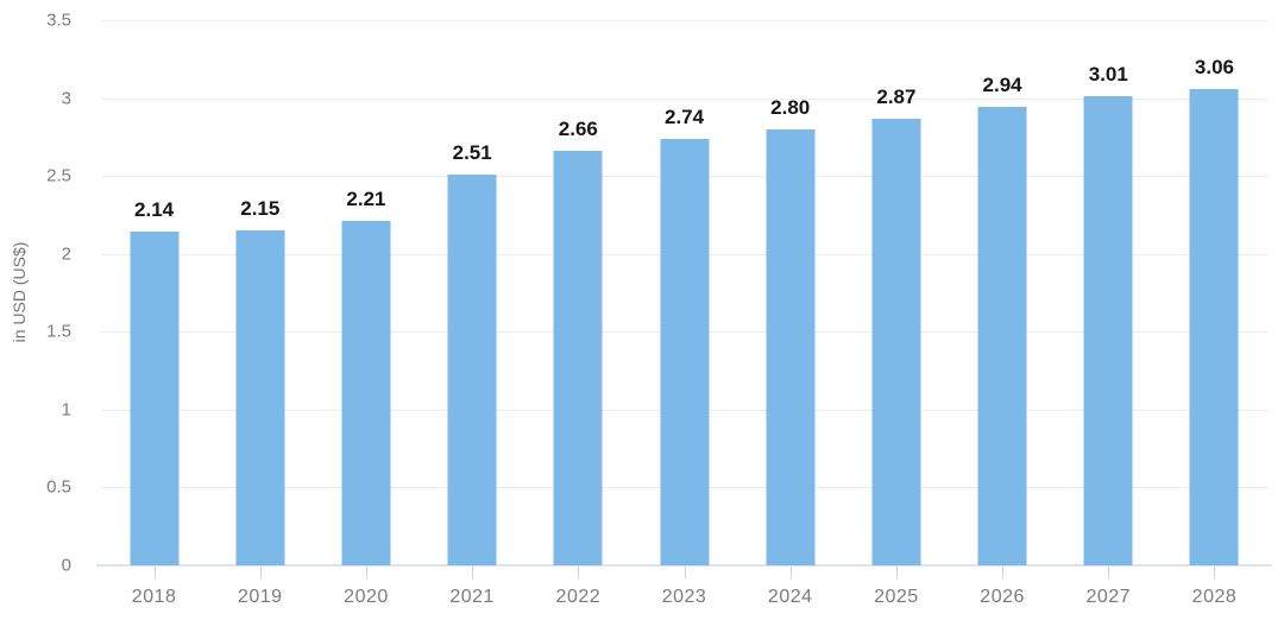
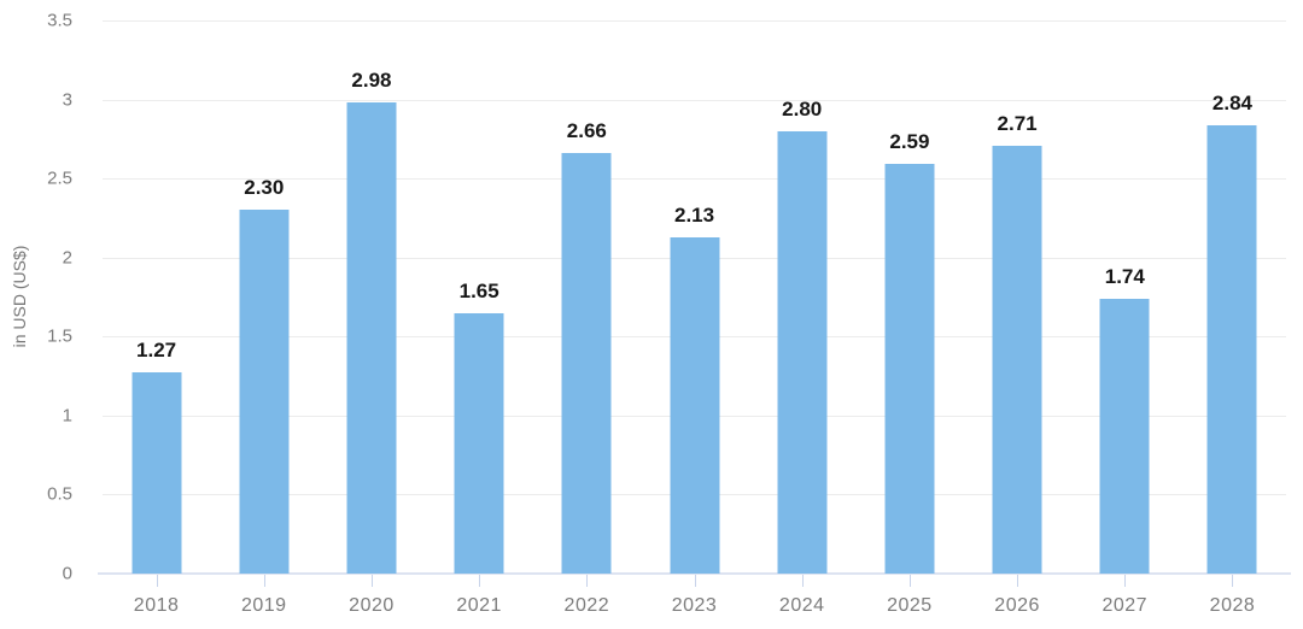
2018: 2.14 -> 1.27
2019: 2.15 -> 2.30
2020: 2.21 -> 2.98
2021: 2.51 -> 1.65
2023: 2.74 -> 2.13
2025: 2.87 -> 2.59
2026: 2.94 -> 2.71
2027: 3.01 -> 1.74
2028: 3.06 -> 2.84
